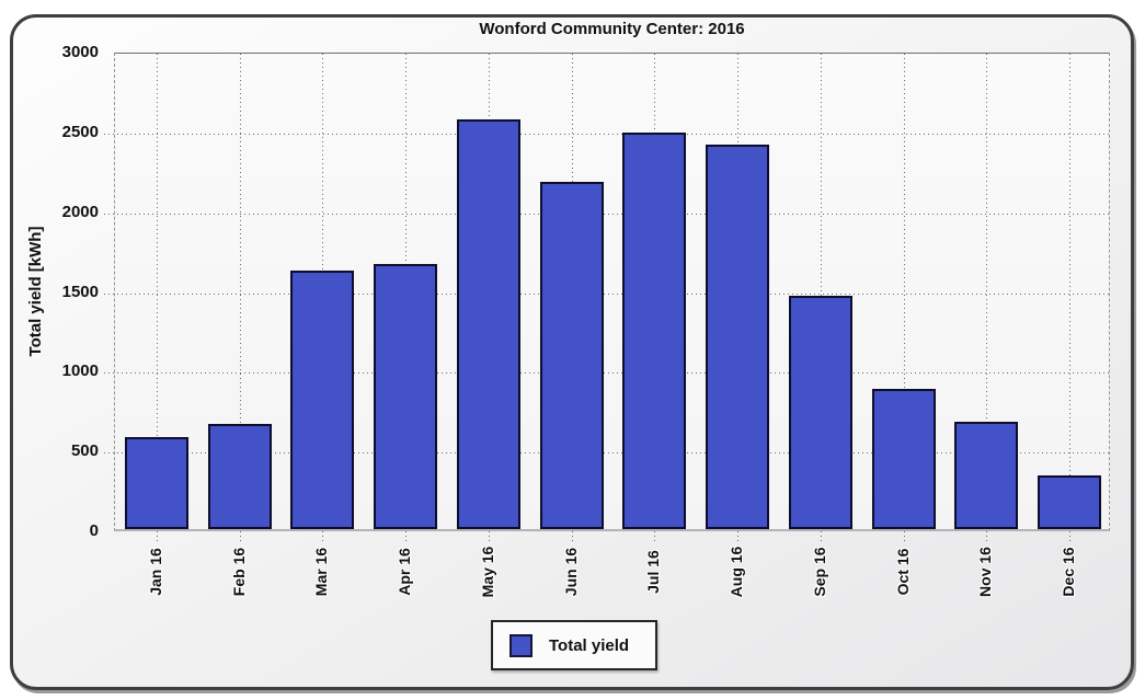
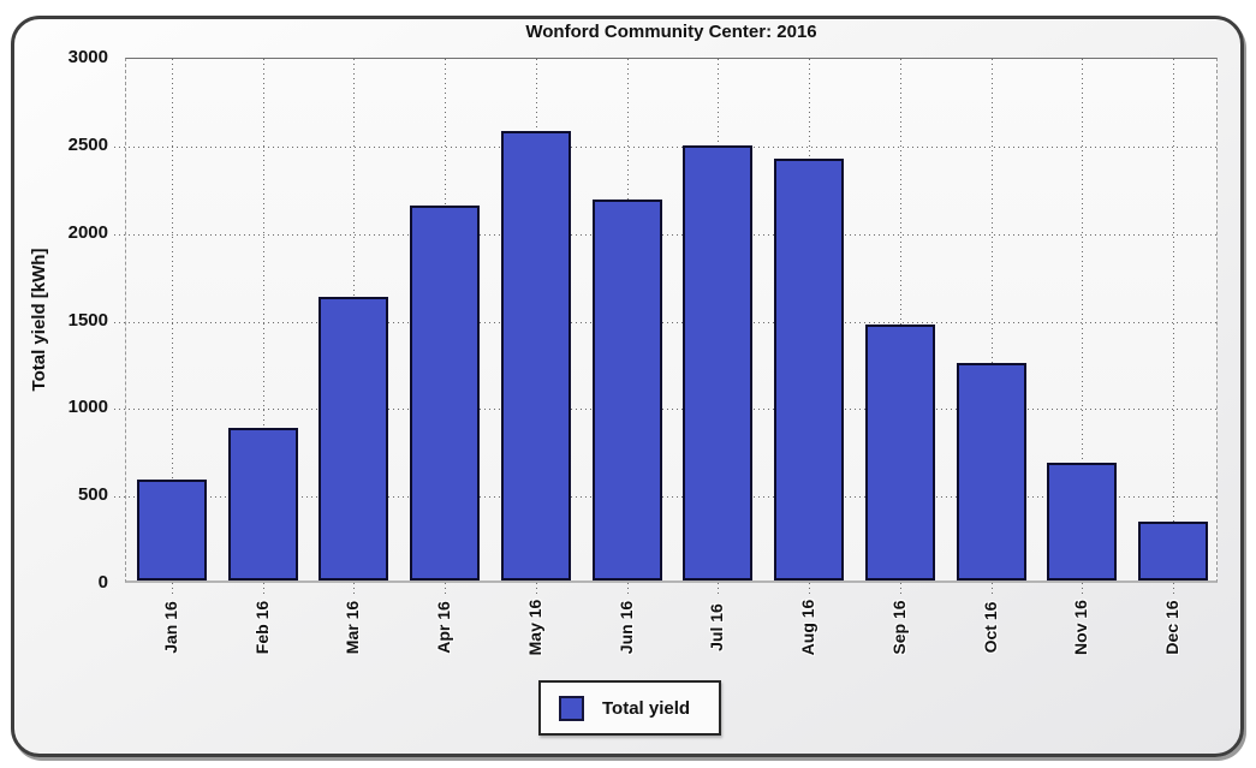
Feb 16: 660 -> 880
Apr 16: 1660 -> 2140
Oct 16: 880 -> 1240
